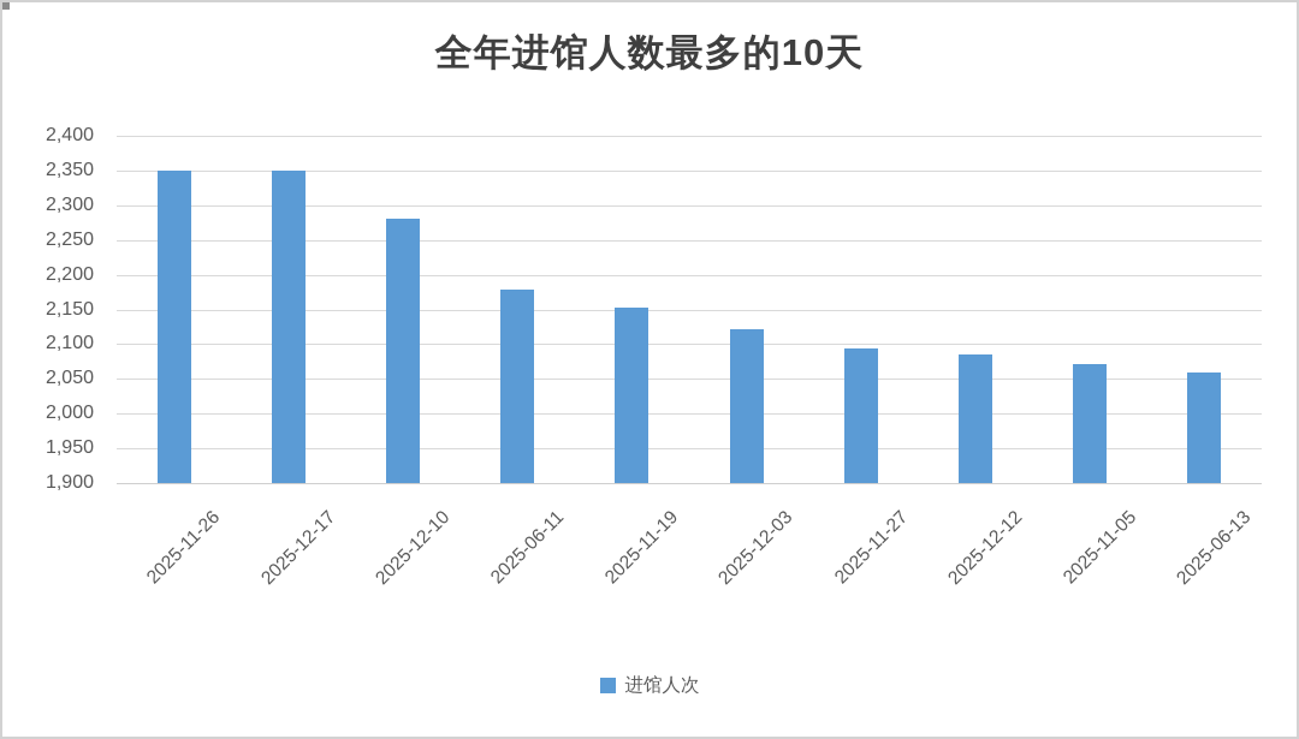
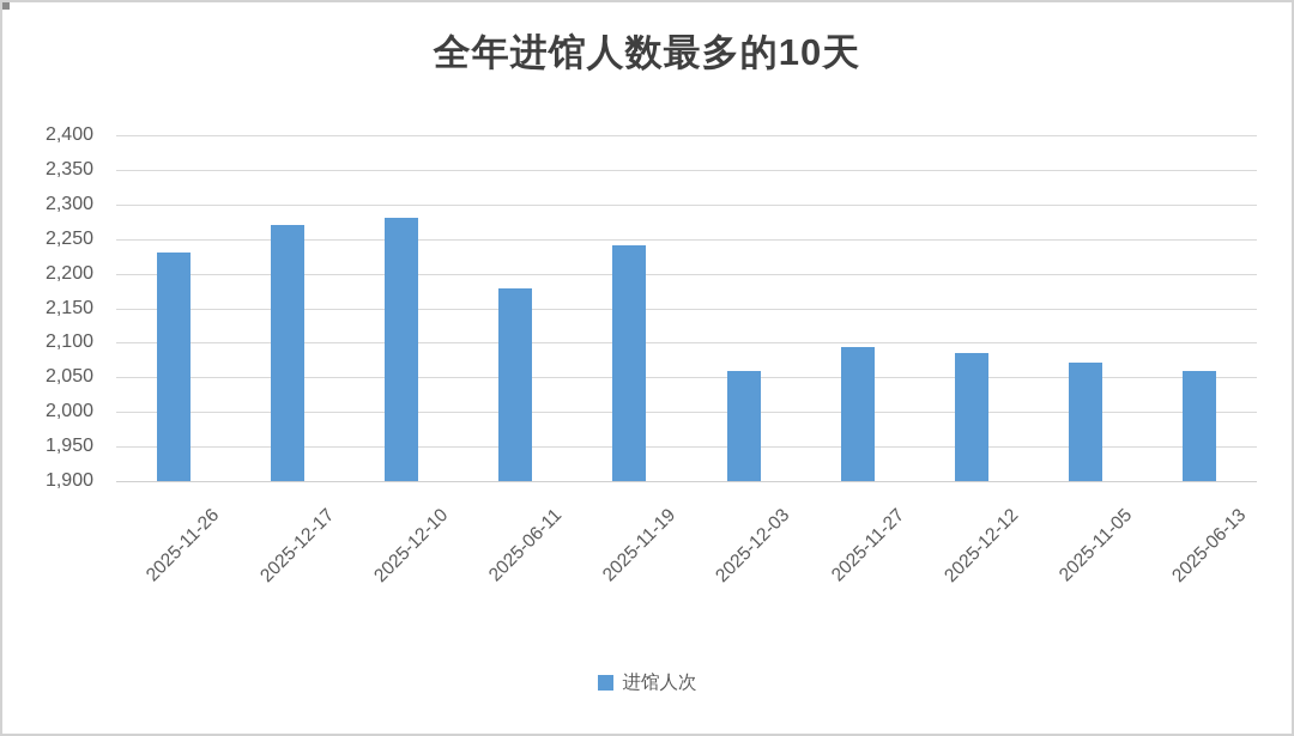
2025-11-26: 2350 -> 2230
2025-12-17: 2350 -> 2270
2025-11-19: 2150 -> 2240
2025-12-03: 2120 -> 2060
